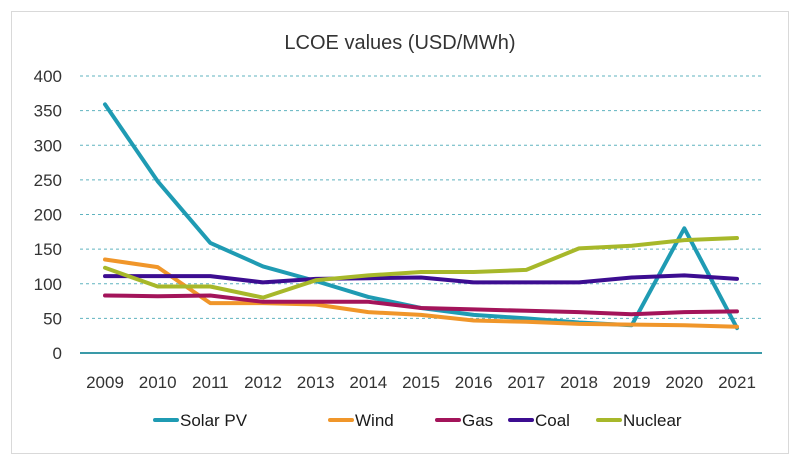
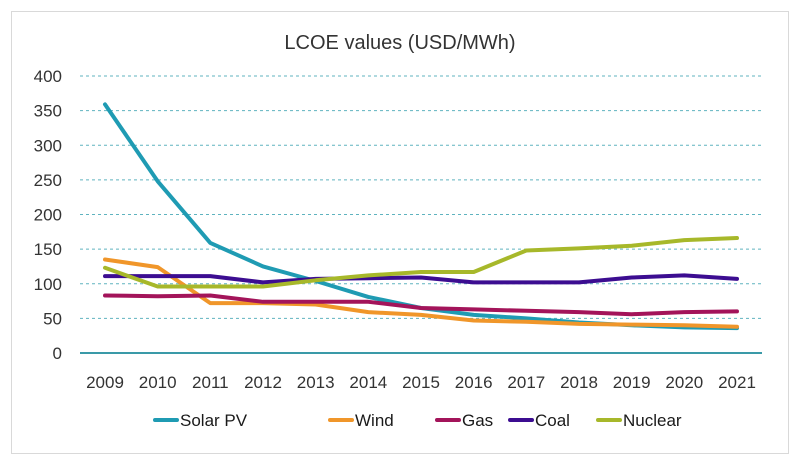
Nuclear/2012: 80 -> 100
Nuclear/2017: 120 -> 150
Solar PV/2020: 180 -> 40
